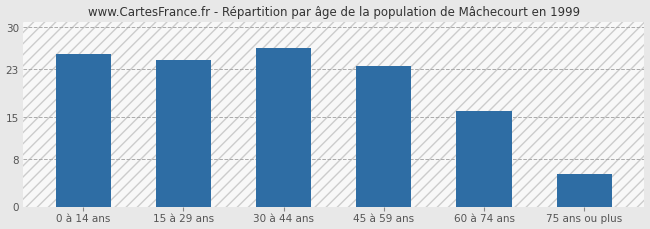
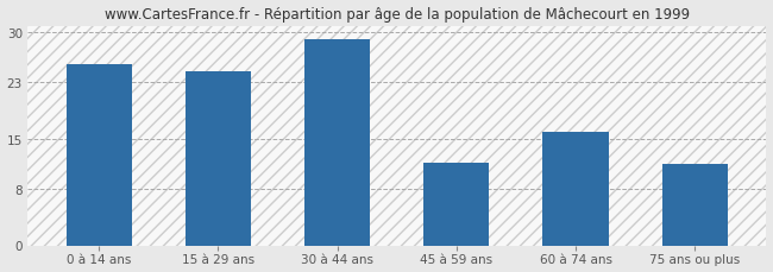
30 à 44 ans: 26.5 -> 29.0
45 à 59 ans: 23.5 -> 11.6
75 ans ou plus: 5.5 -> 11.4
